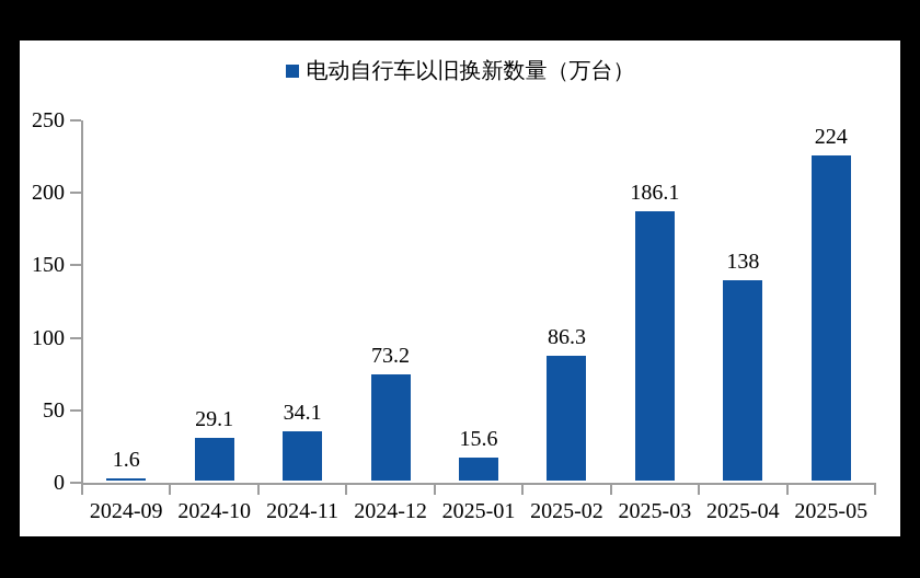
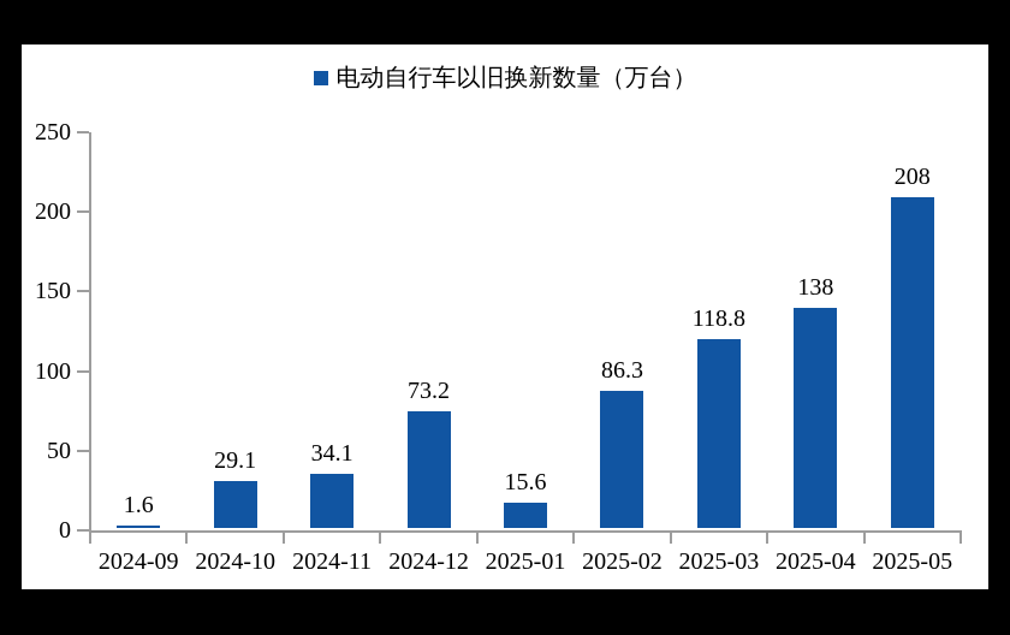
2025-03: 186.1 -> 118.8
2025-05: 224 -> 208
